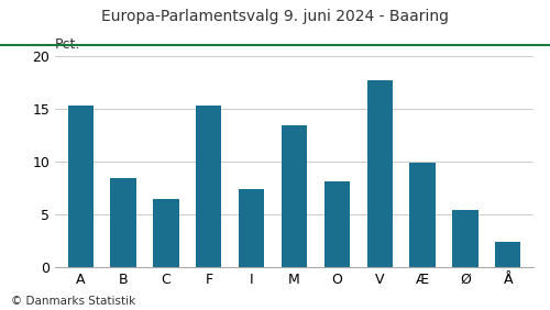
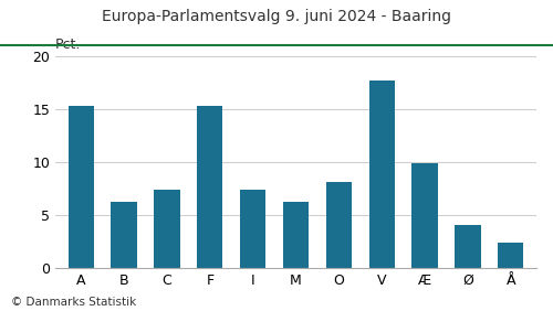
B: 8.4 -> 6.2
C: 6.4 -> 7.4
M: 13.4 -> 6.2
Ø: 5.4 -> 4.0
